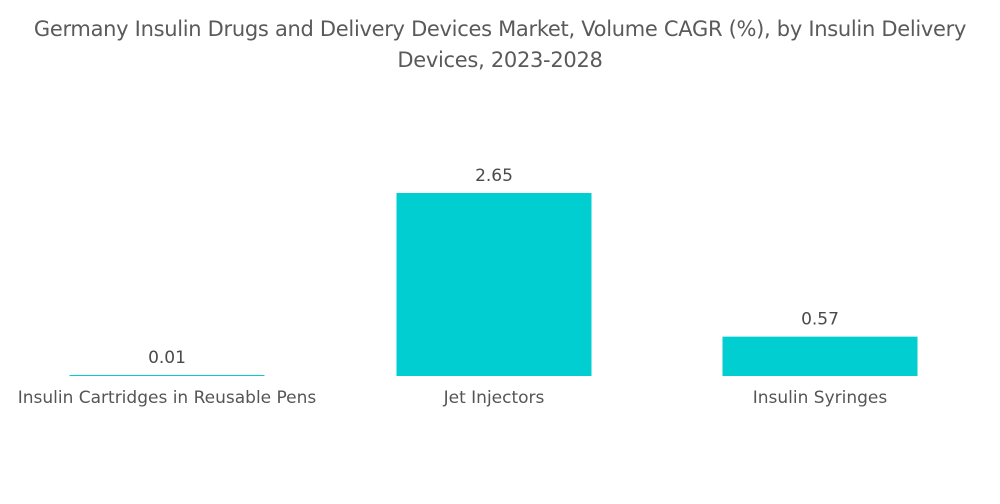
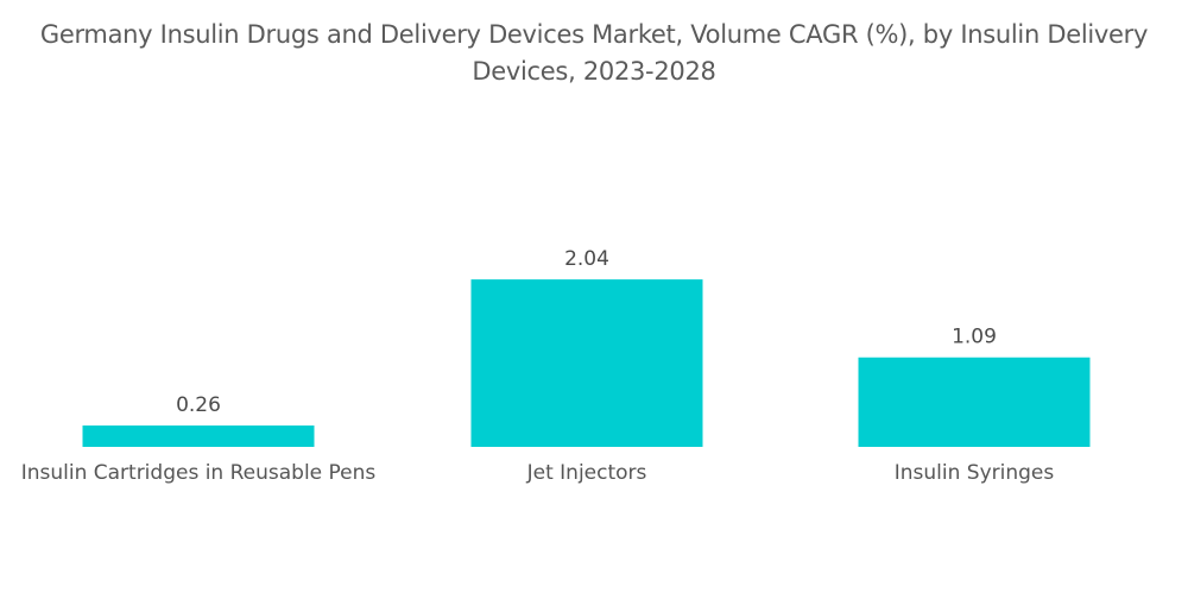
Insulin Cartridges in Reusable Pens: 0.01 -> 0.26
Jet Injectors: 2.65 -> 2.04
Insulin Syringes: 0.57 -> 1.09
